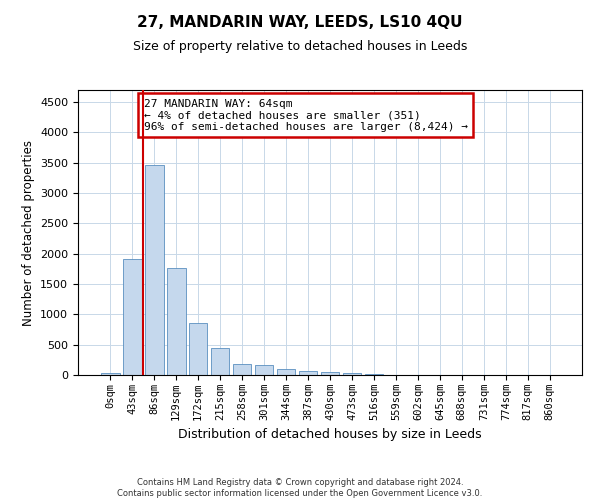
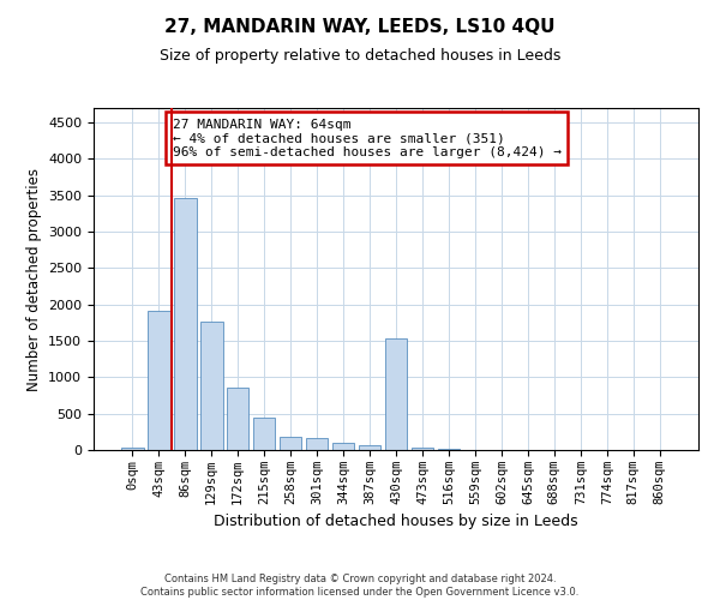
430sqm: 50 -> 1540
